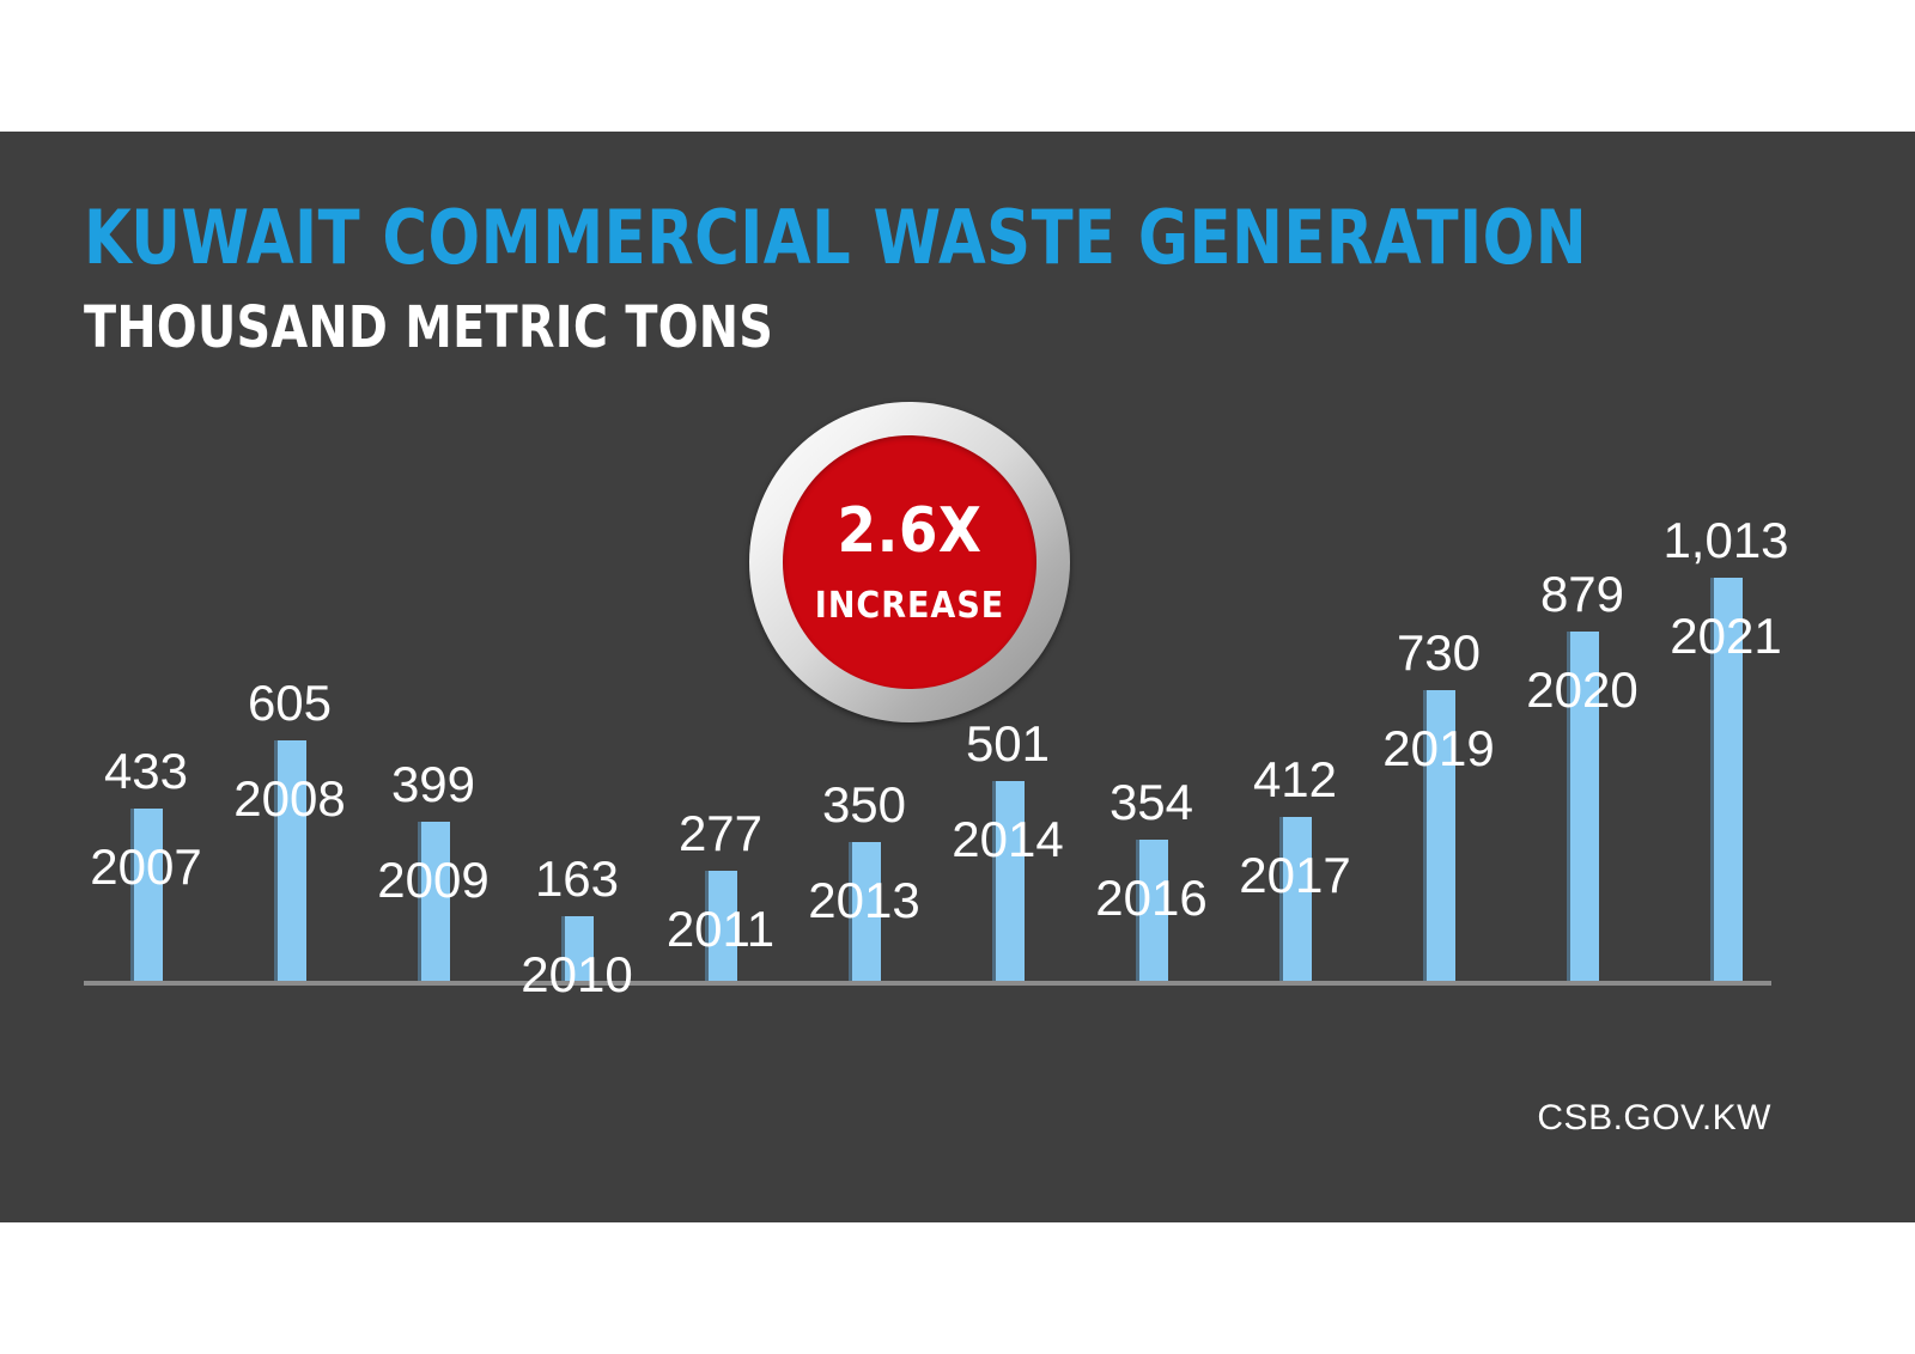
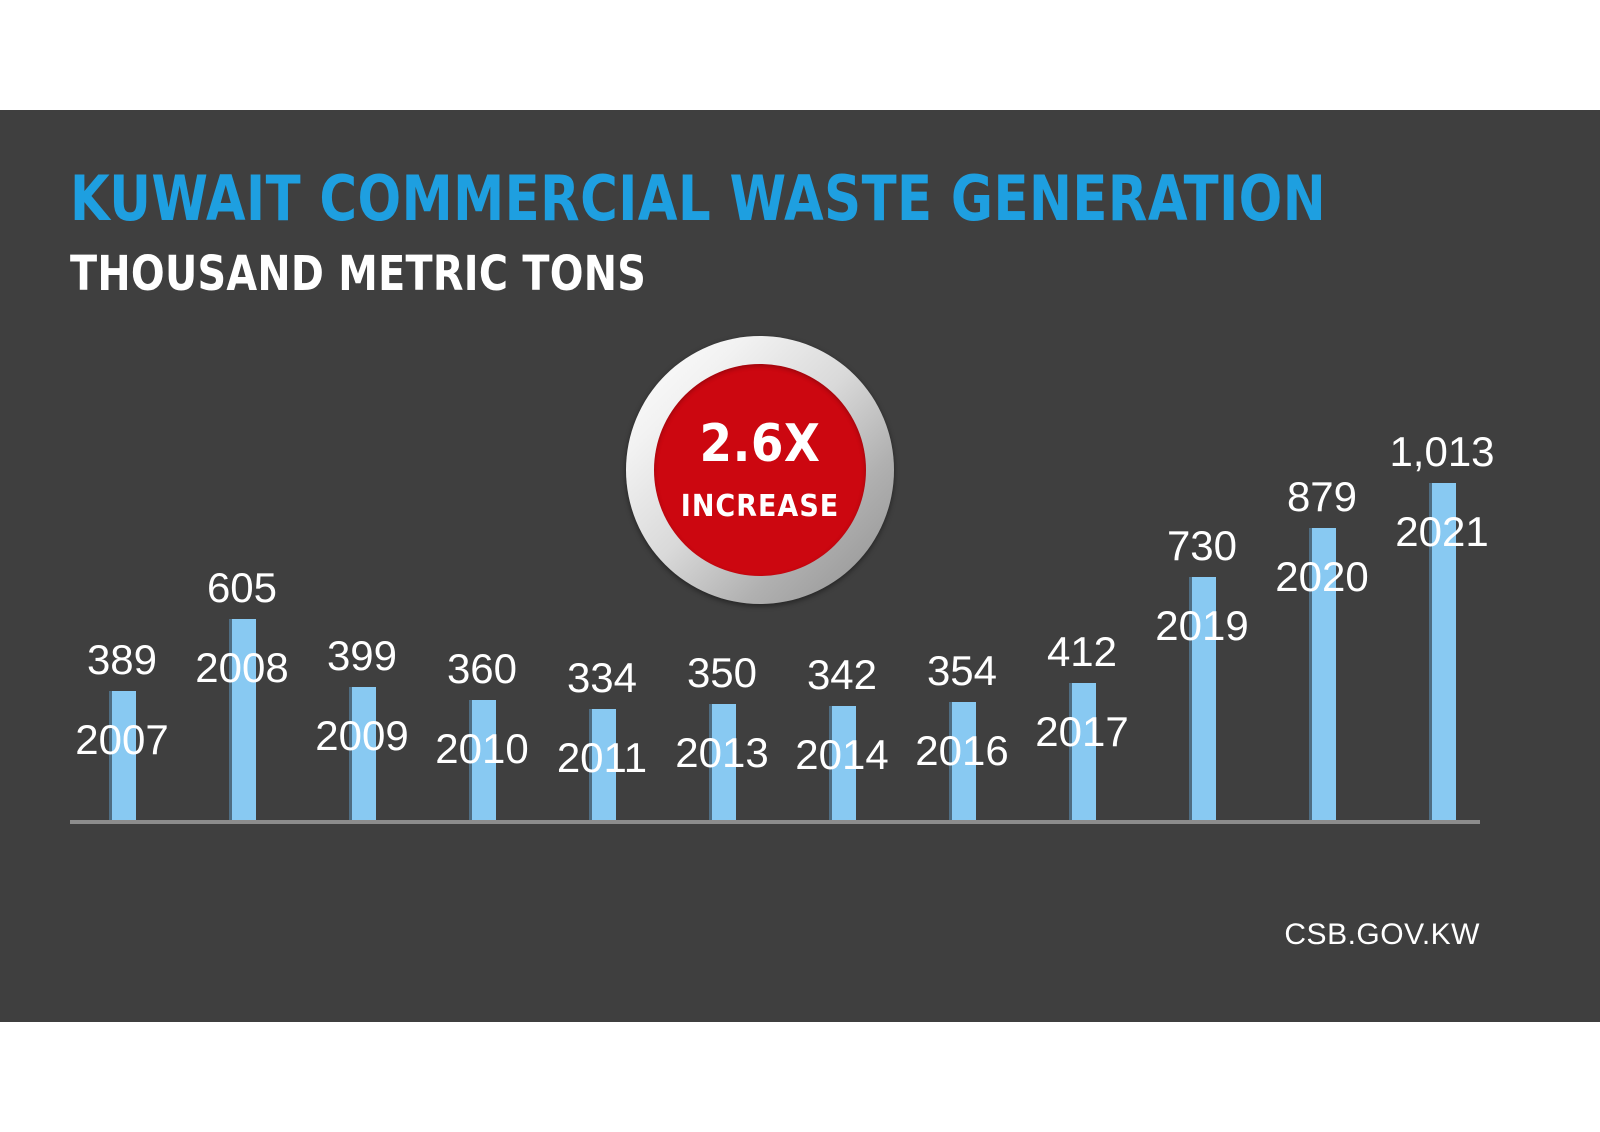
2007: 433 -> 389
2010: 163 -> 360
2011: 277 -> 334
2014: 501 -> 342
